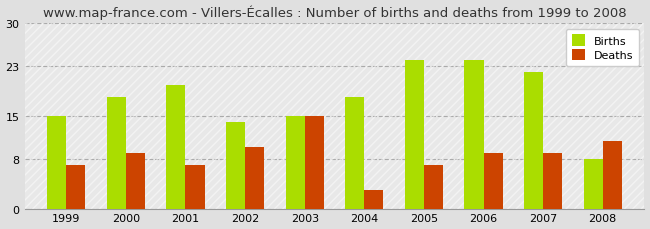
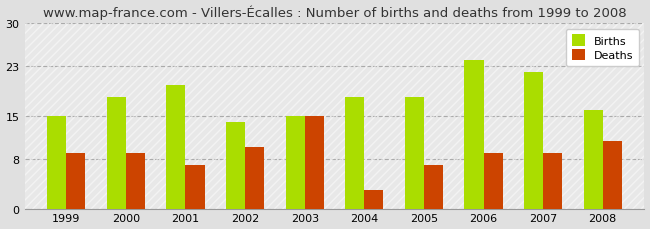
Deaths/1999: 7 -> 9
Births/2005: 24 -> 18
Births/2008: 8 -> 16
